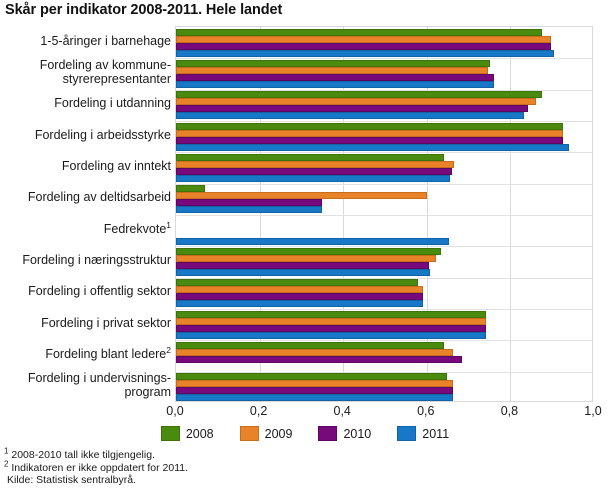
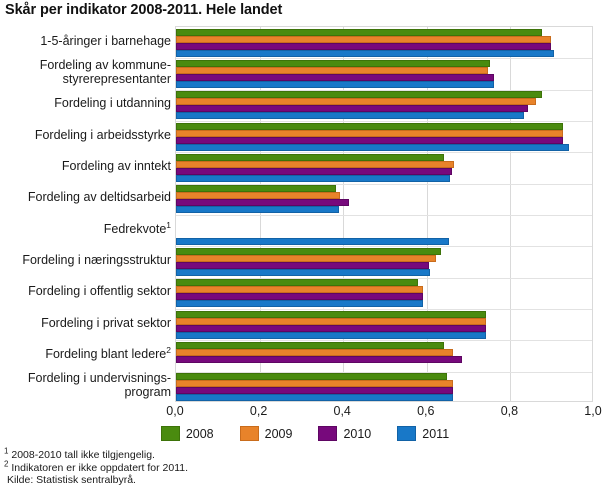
2008/Fordeling av deltidsarbeid: 0,07 -> 0,38
2009/Fordeling av deltidsarbeid: 0,60 -> 0,39
2010/Fordeling av deltidsarbeid: 0,35 -> 0,41
2011/Fordeling av deltidsarbeid: 0,35 -> 0,39
